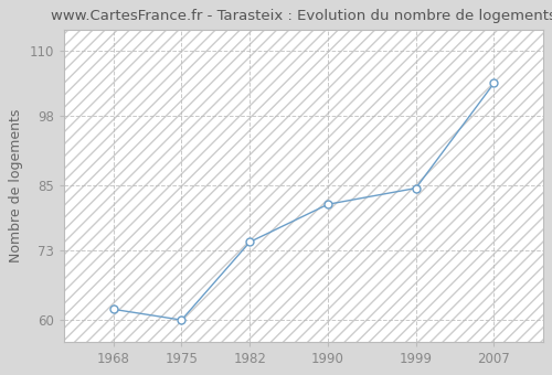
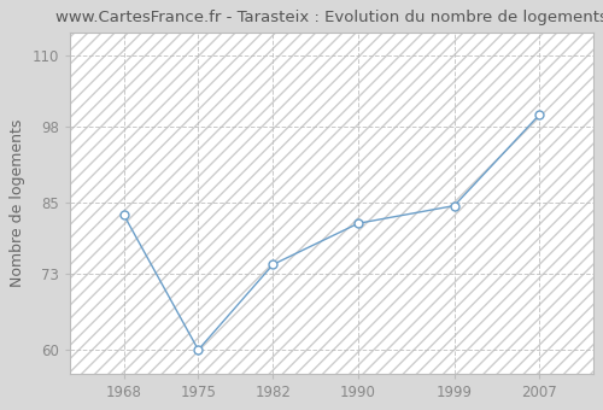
1968: 62.0 -> 83.0
2007: 104.0 -> 100.0
